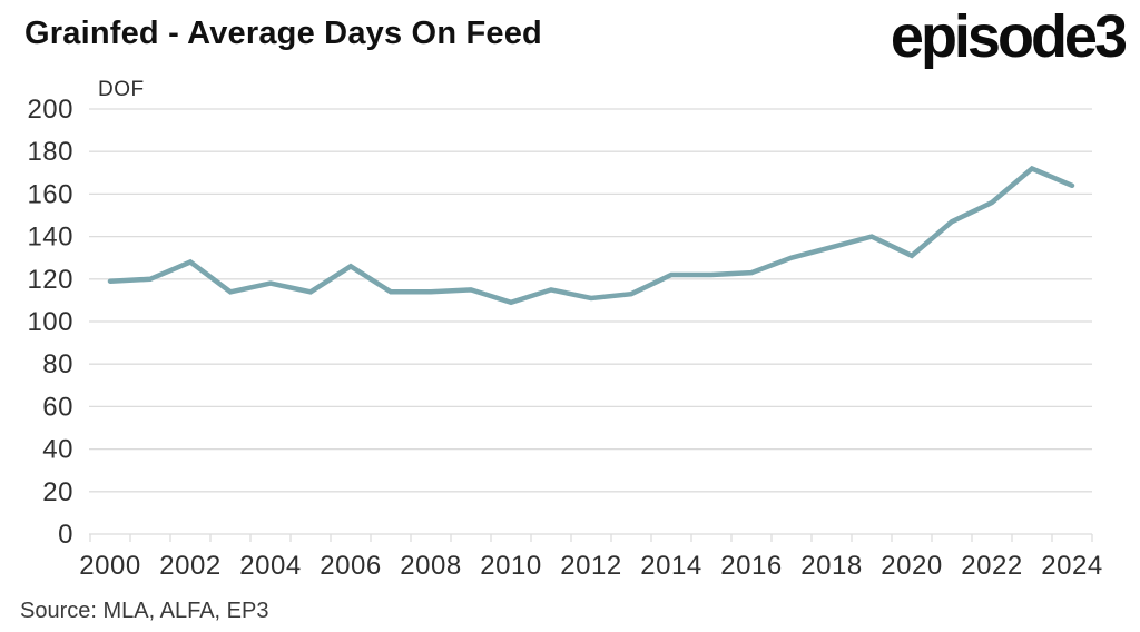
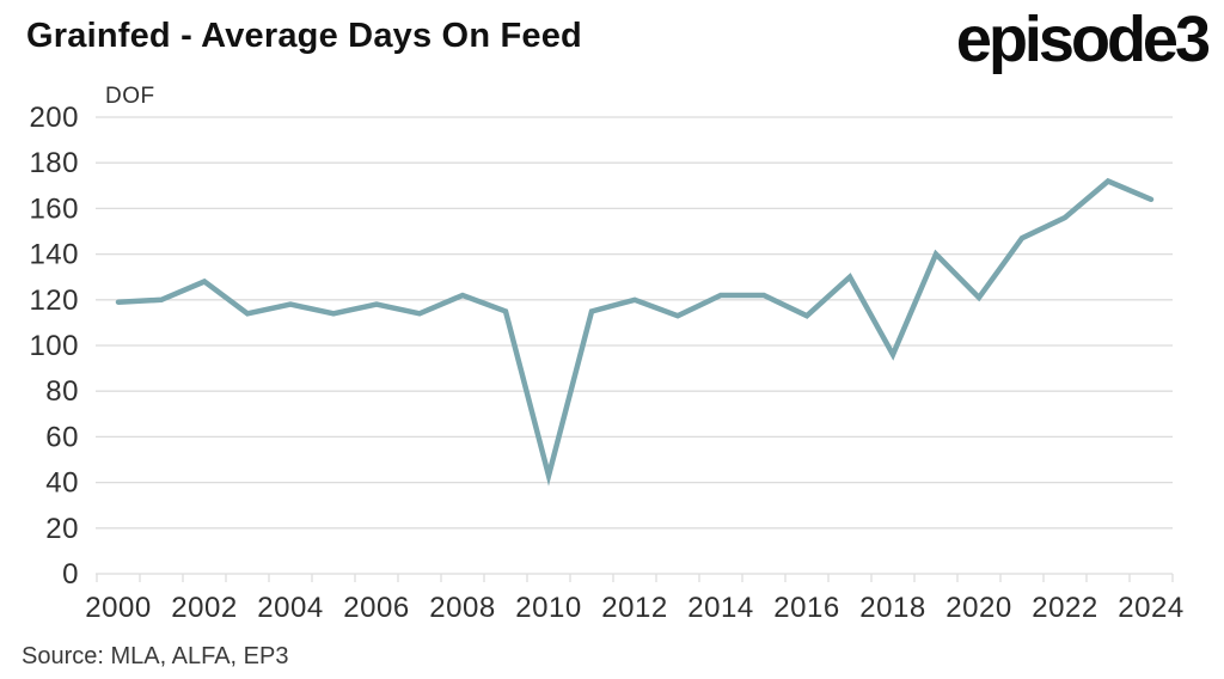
2006: 126 -> 118
2008: 114 -> 122
2010: 109 -> 43
2012: 111 -> 120
2016: 123 -> 113
2018: 135 -> 96
2020: 131 -> 121
